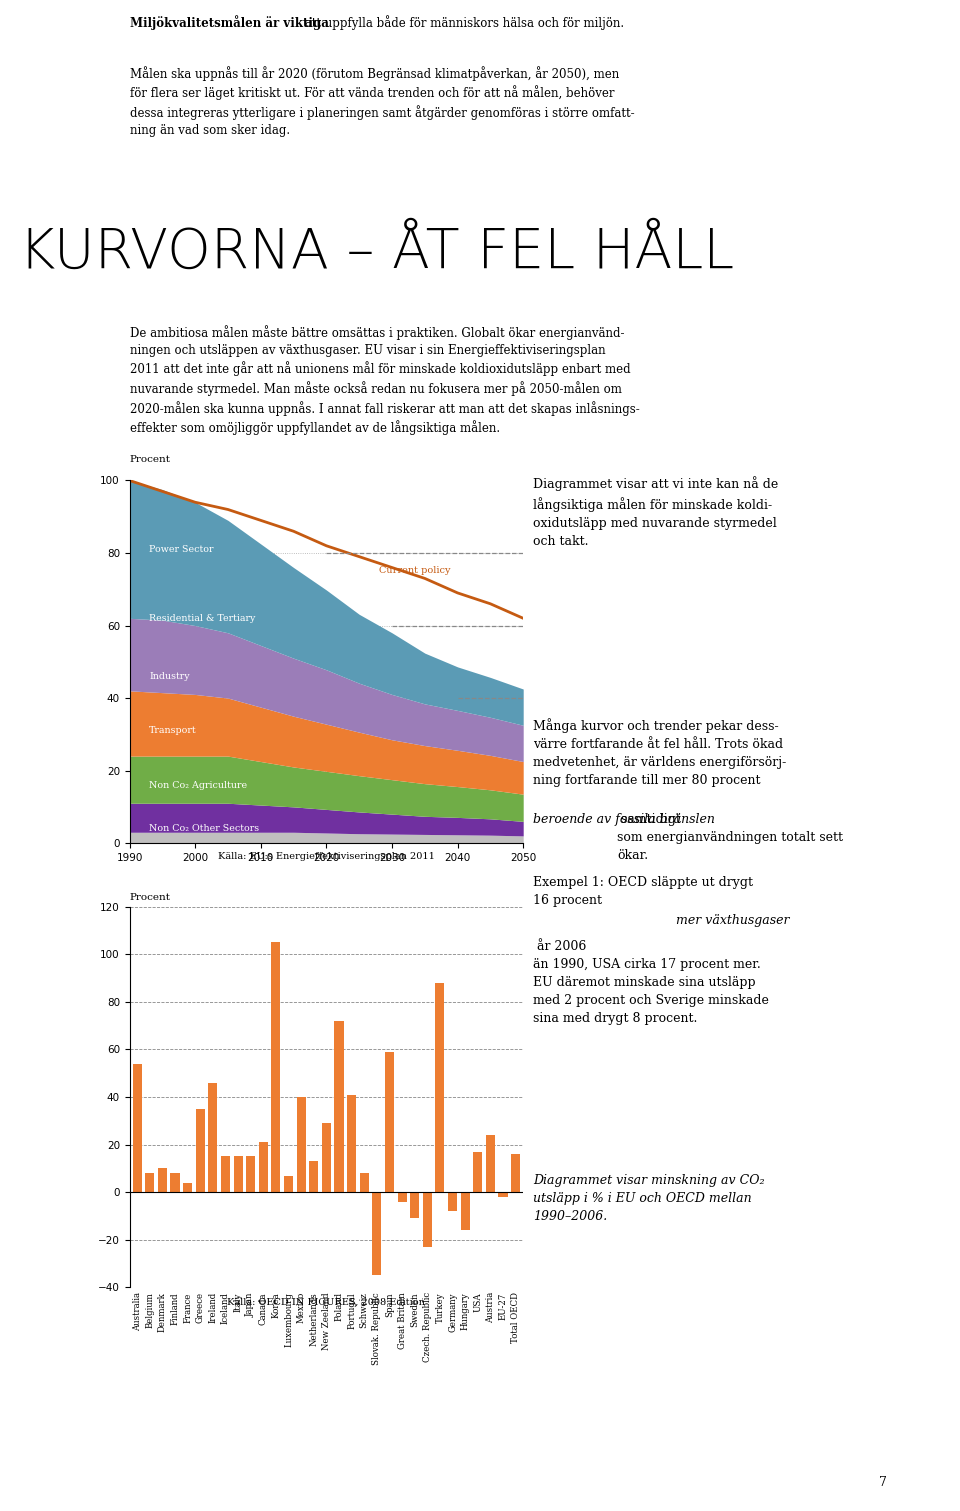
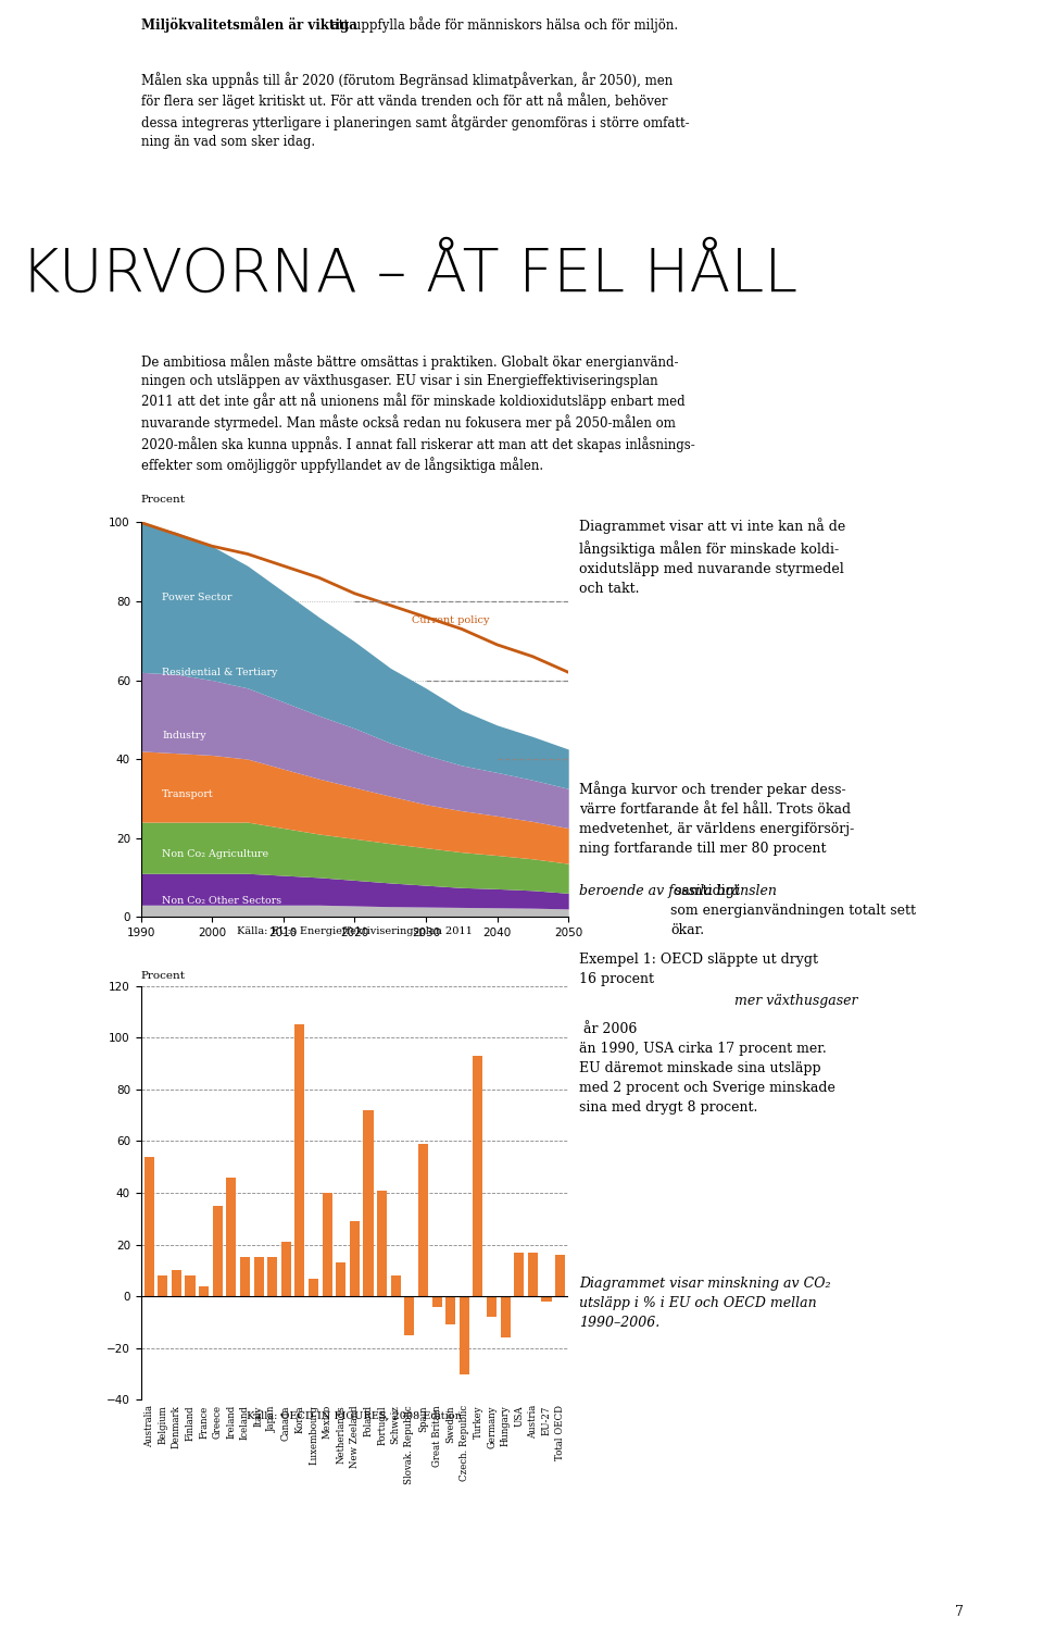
Slovak. Republic: -35 -> -15
Czech. Republic: -23 -> -30
Turkey: 88 -> 93
Austria: 24 -> 17
